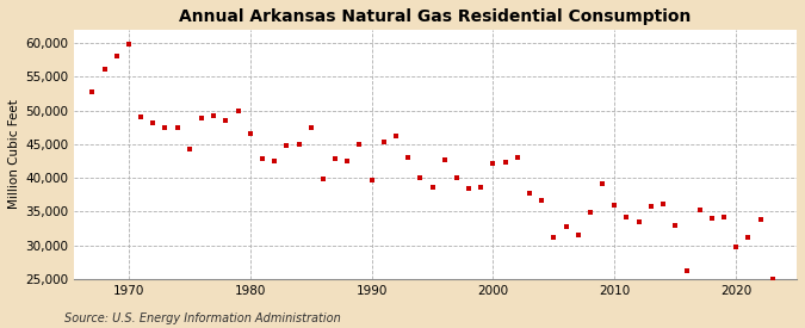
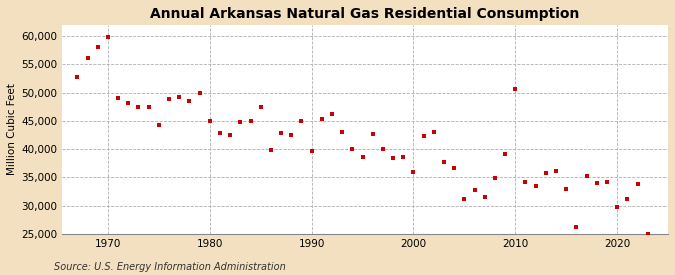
1980: 46,500 -> 45,000
2000: 42,200 -> 36,000
2010: 35,900 -> 50,600
